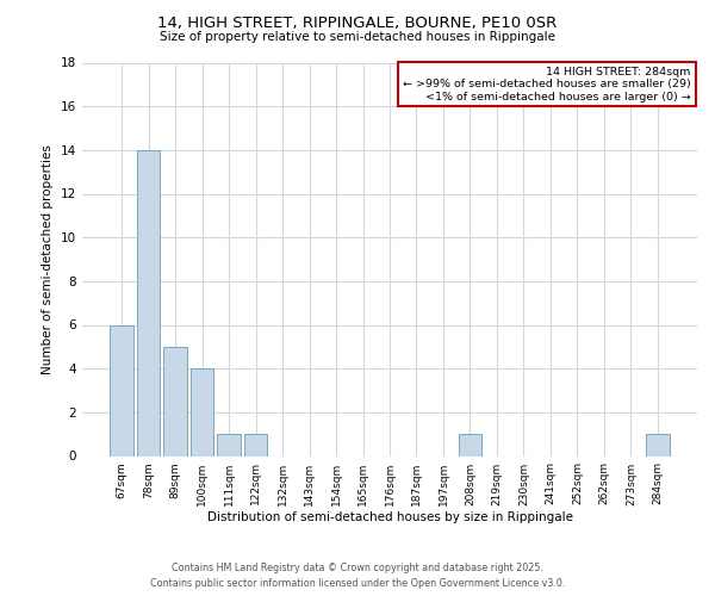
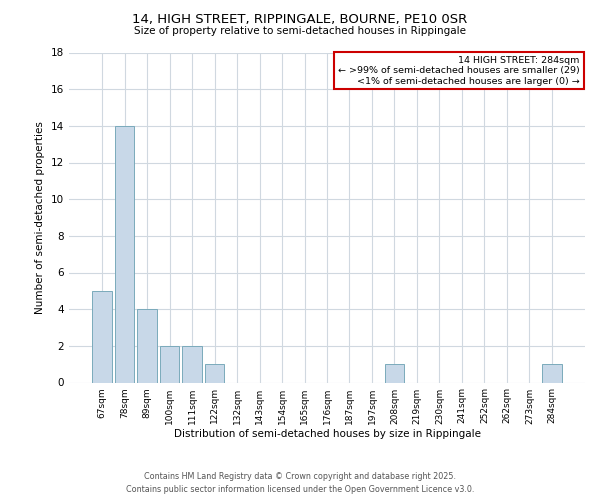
67sqm: 6 -> 5
89sqm: 5 -> 4
100sqm: 4 -> 2
111sqm: 1 -> 2
